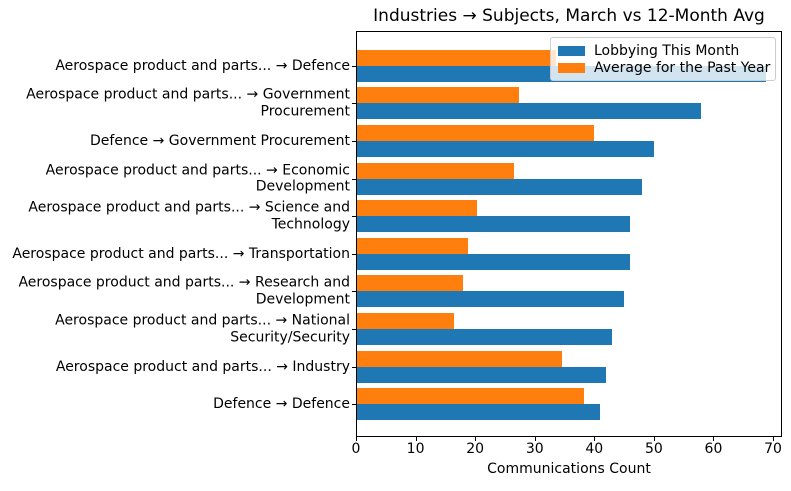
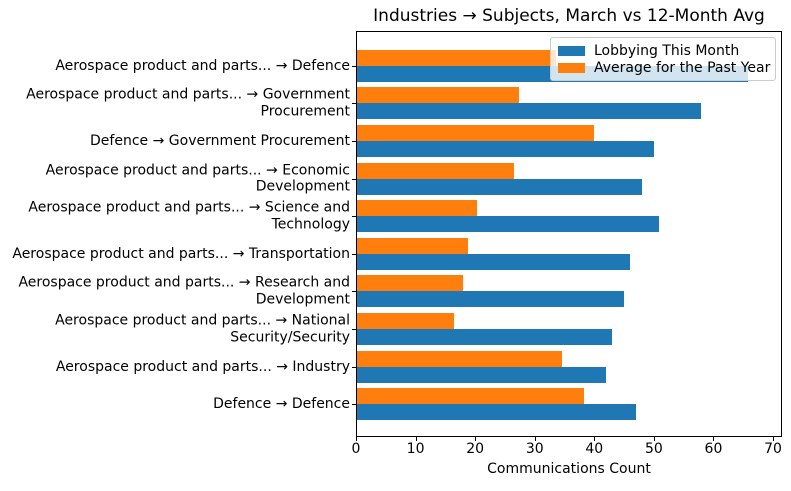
Lobbying This Month/Aerospace product and parts... → Defence: 69 -> 66
Lobbying This Month/Aerospace product and parts... → Science and Technology: 46 -> 51
Lobbying This Month/Defence → Defence: 41 -> 47
